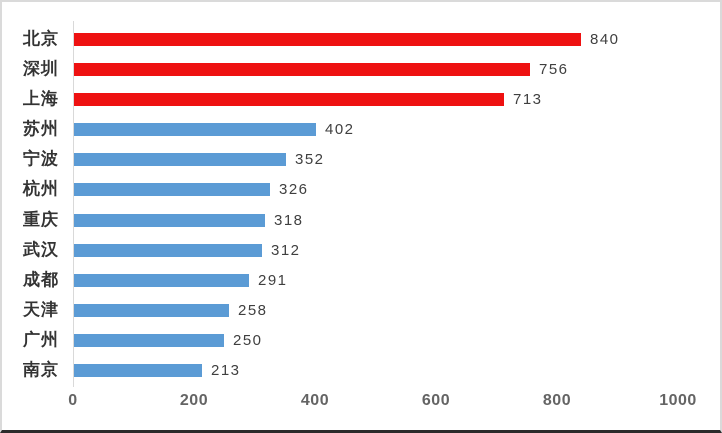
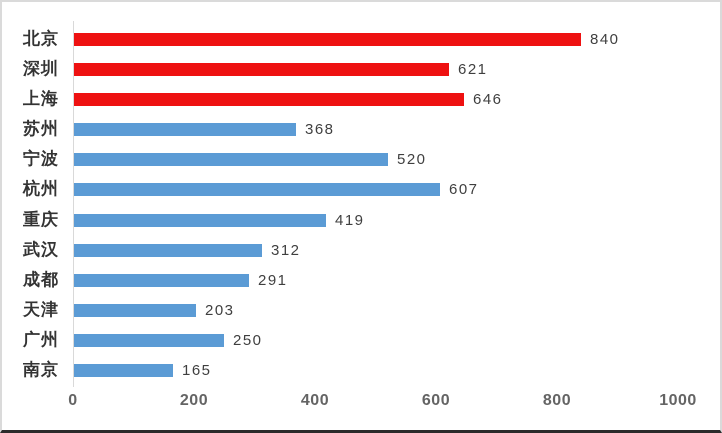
深圳: 756 -> 621
上海: 713 -> 646
苏州: 402 -> 368
宁波: 352 -> 520
杭州: 326 -> 607
重庆: 318 -> 419
天津: 258 -> 203
南京: 213 -> 165
